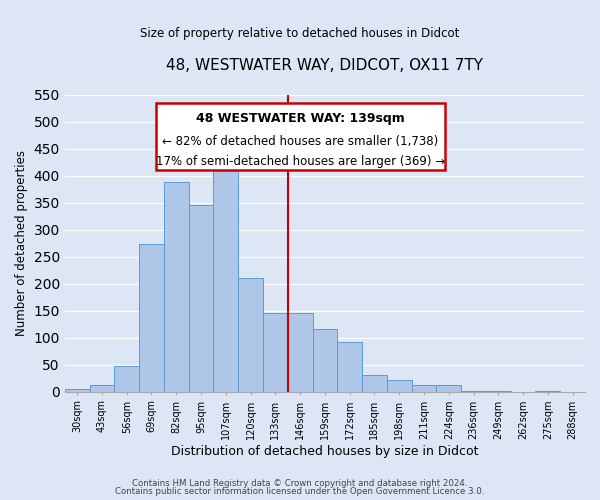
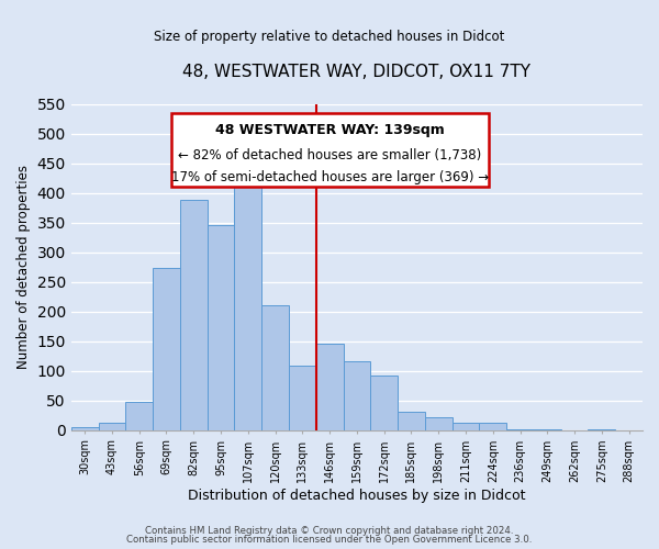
133sqm: 145 -> 108
